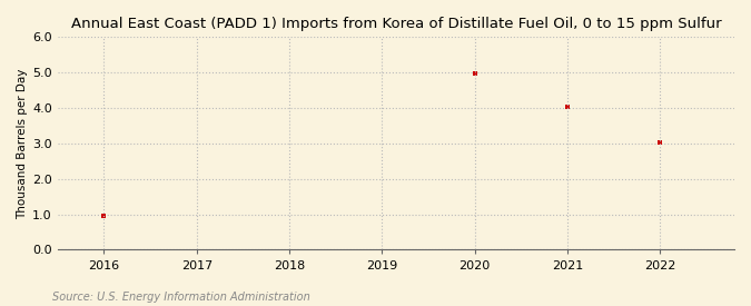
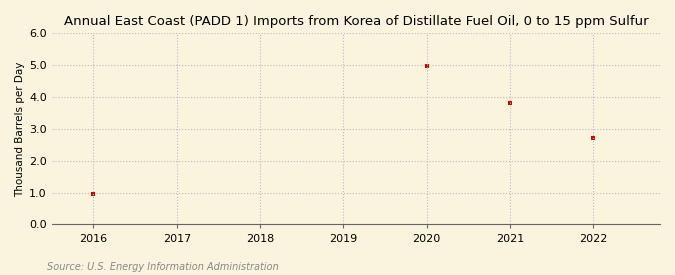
2021: 4.03 -> 3.80
2022: 3.01 -> 2.70
